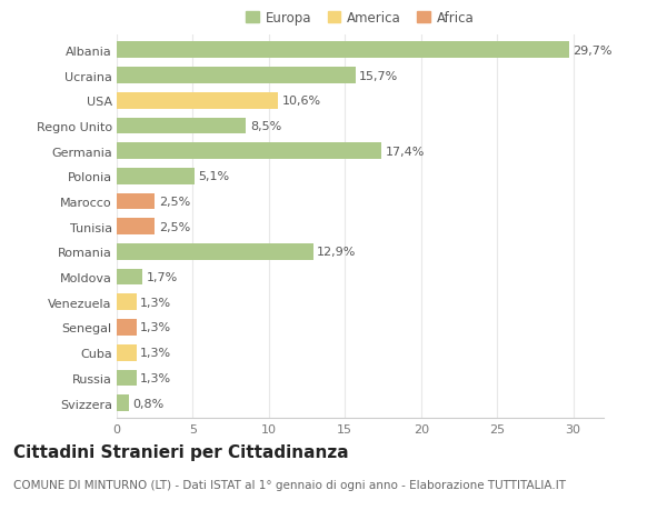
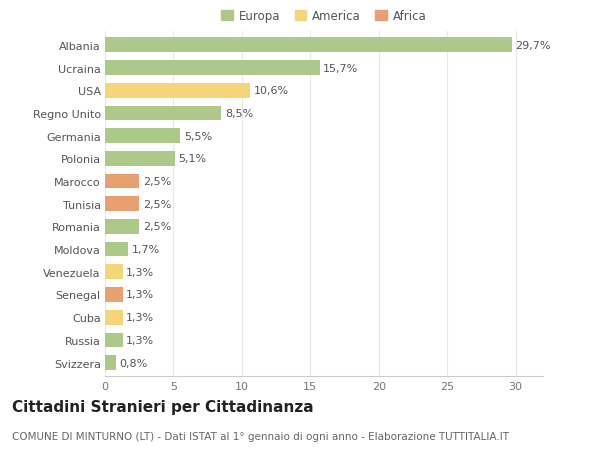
Germania: 17,4% -> 5,5%
Romania: 12,9% -> 2,5%
